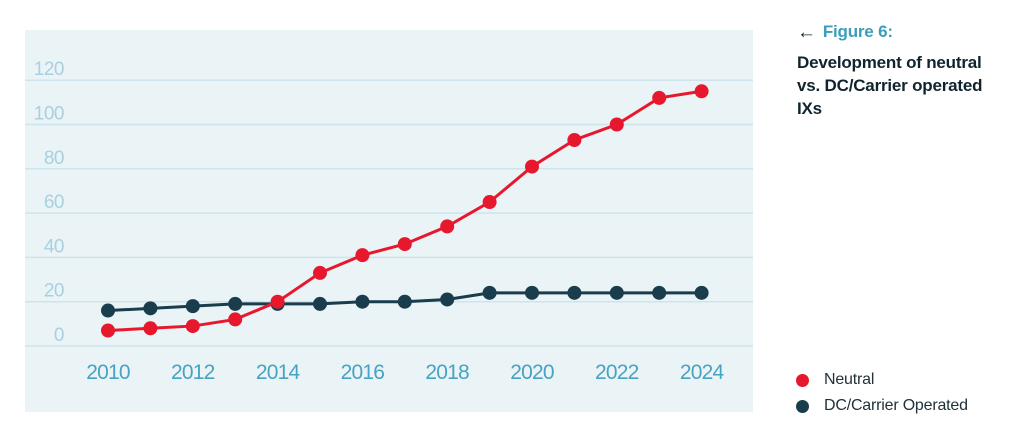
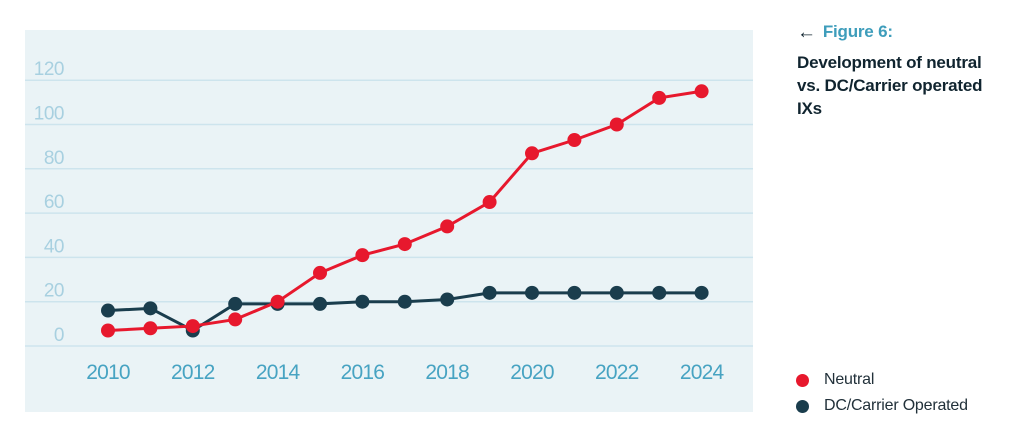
DC/Carrier Operated/2012: 18 -> 7
Neutral/2020: 81 -> 87
